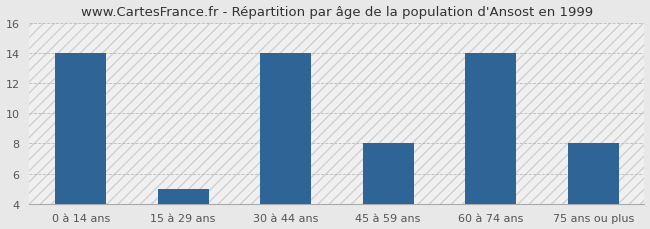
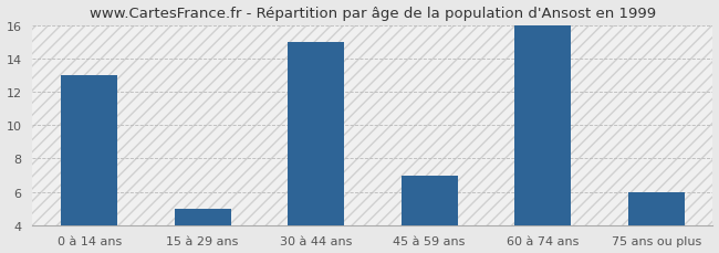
0 à 14 ans: 14 -> 13
30 à 44 ans: 14 -> 15
45 à 59 ans: 8 -> 7
60 à 74 ans: 14 -> 16
75 ans ou plus: 8 -> 6
